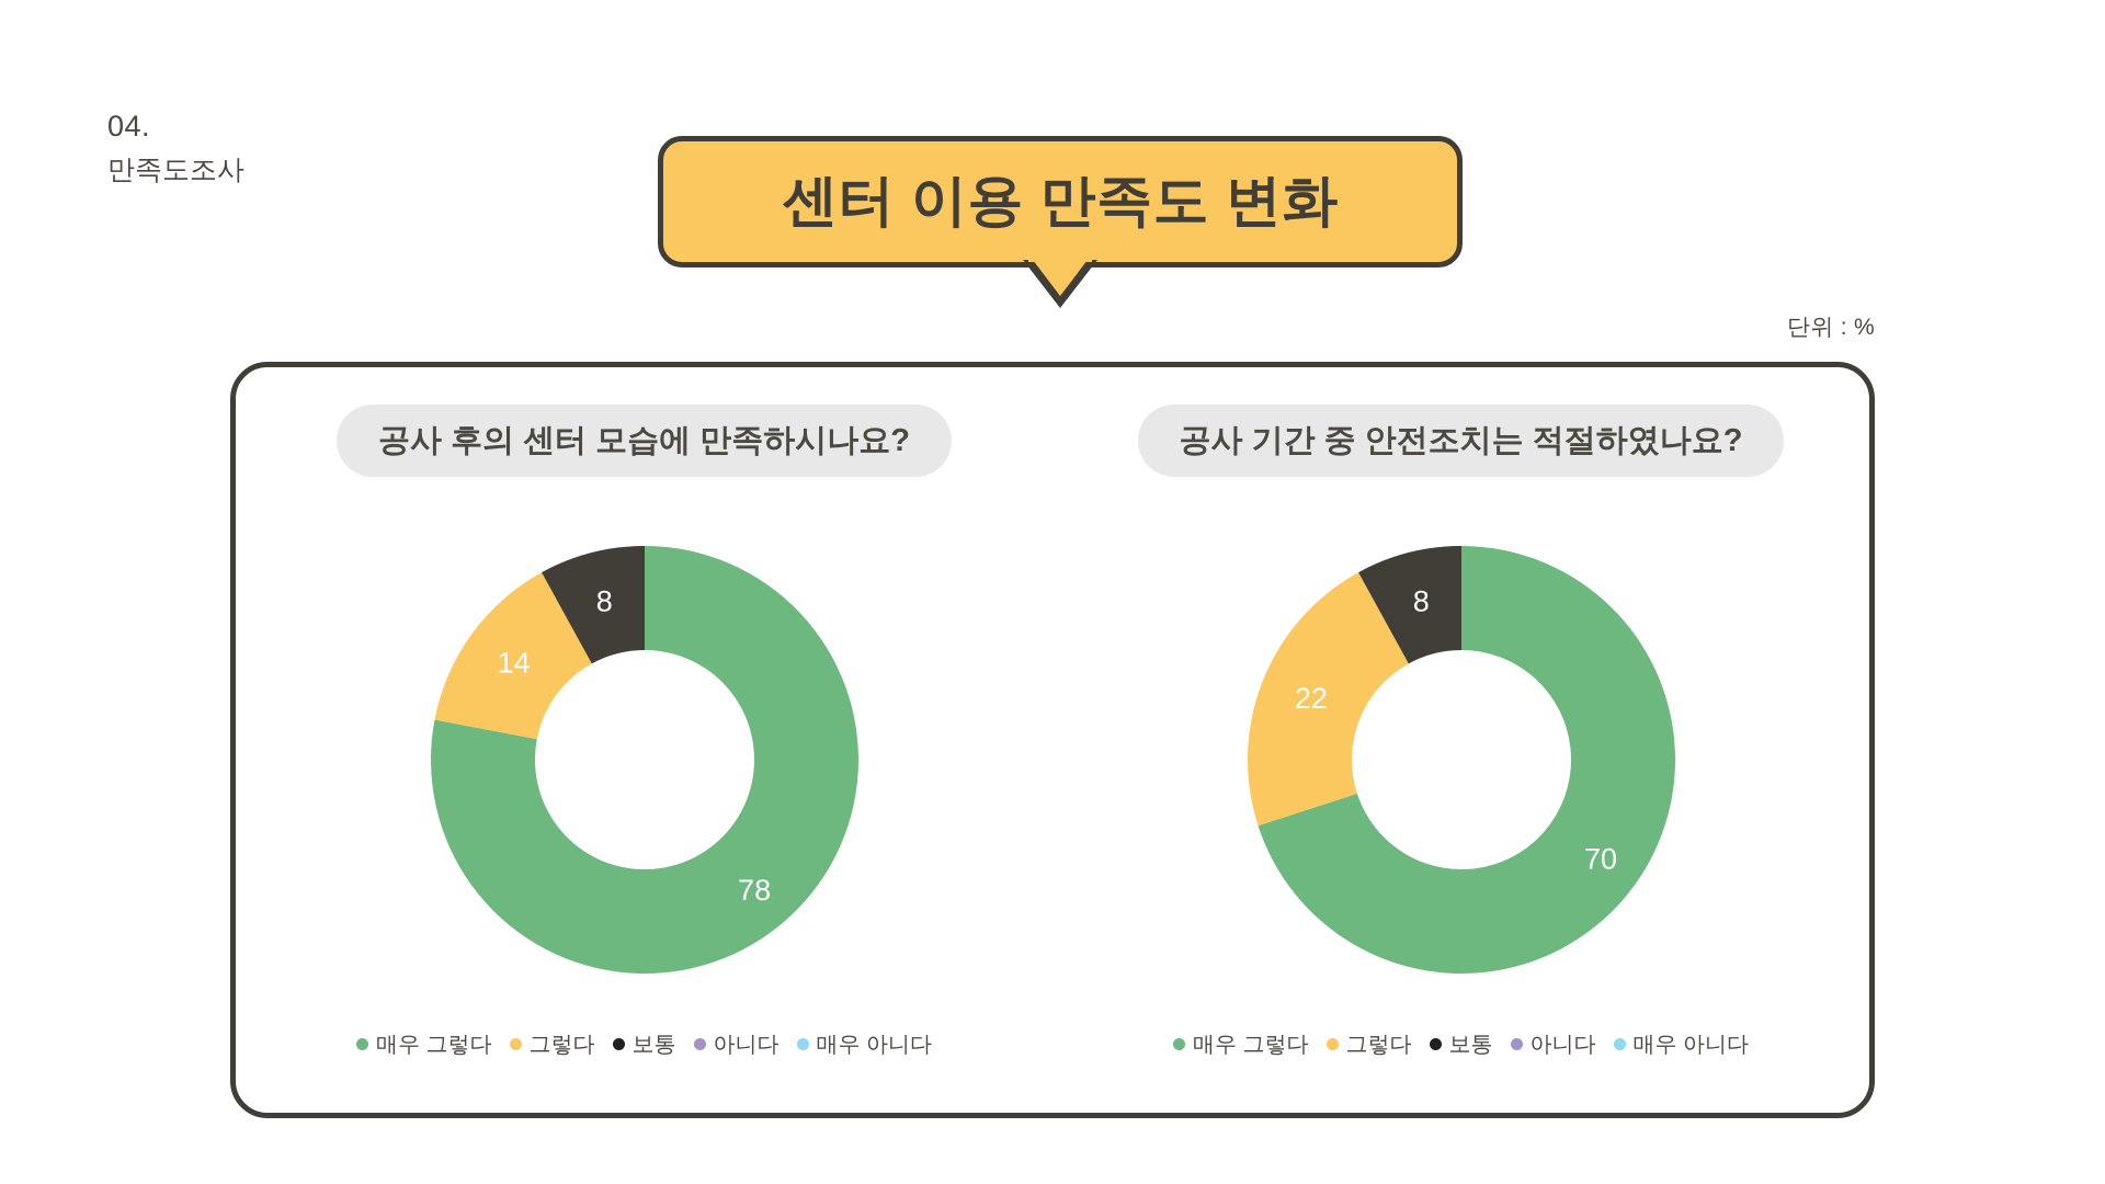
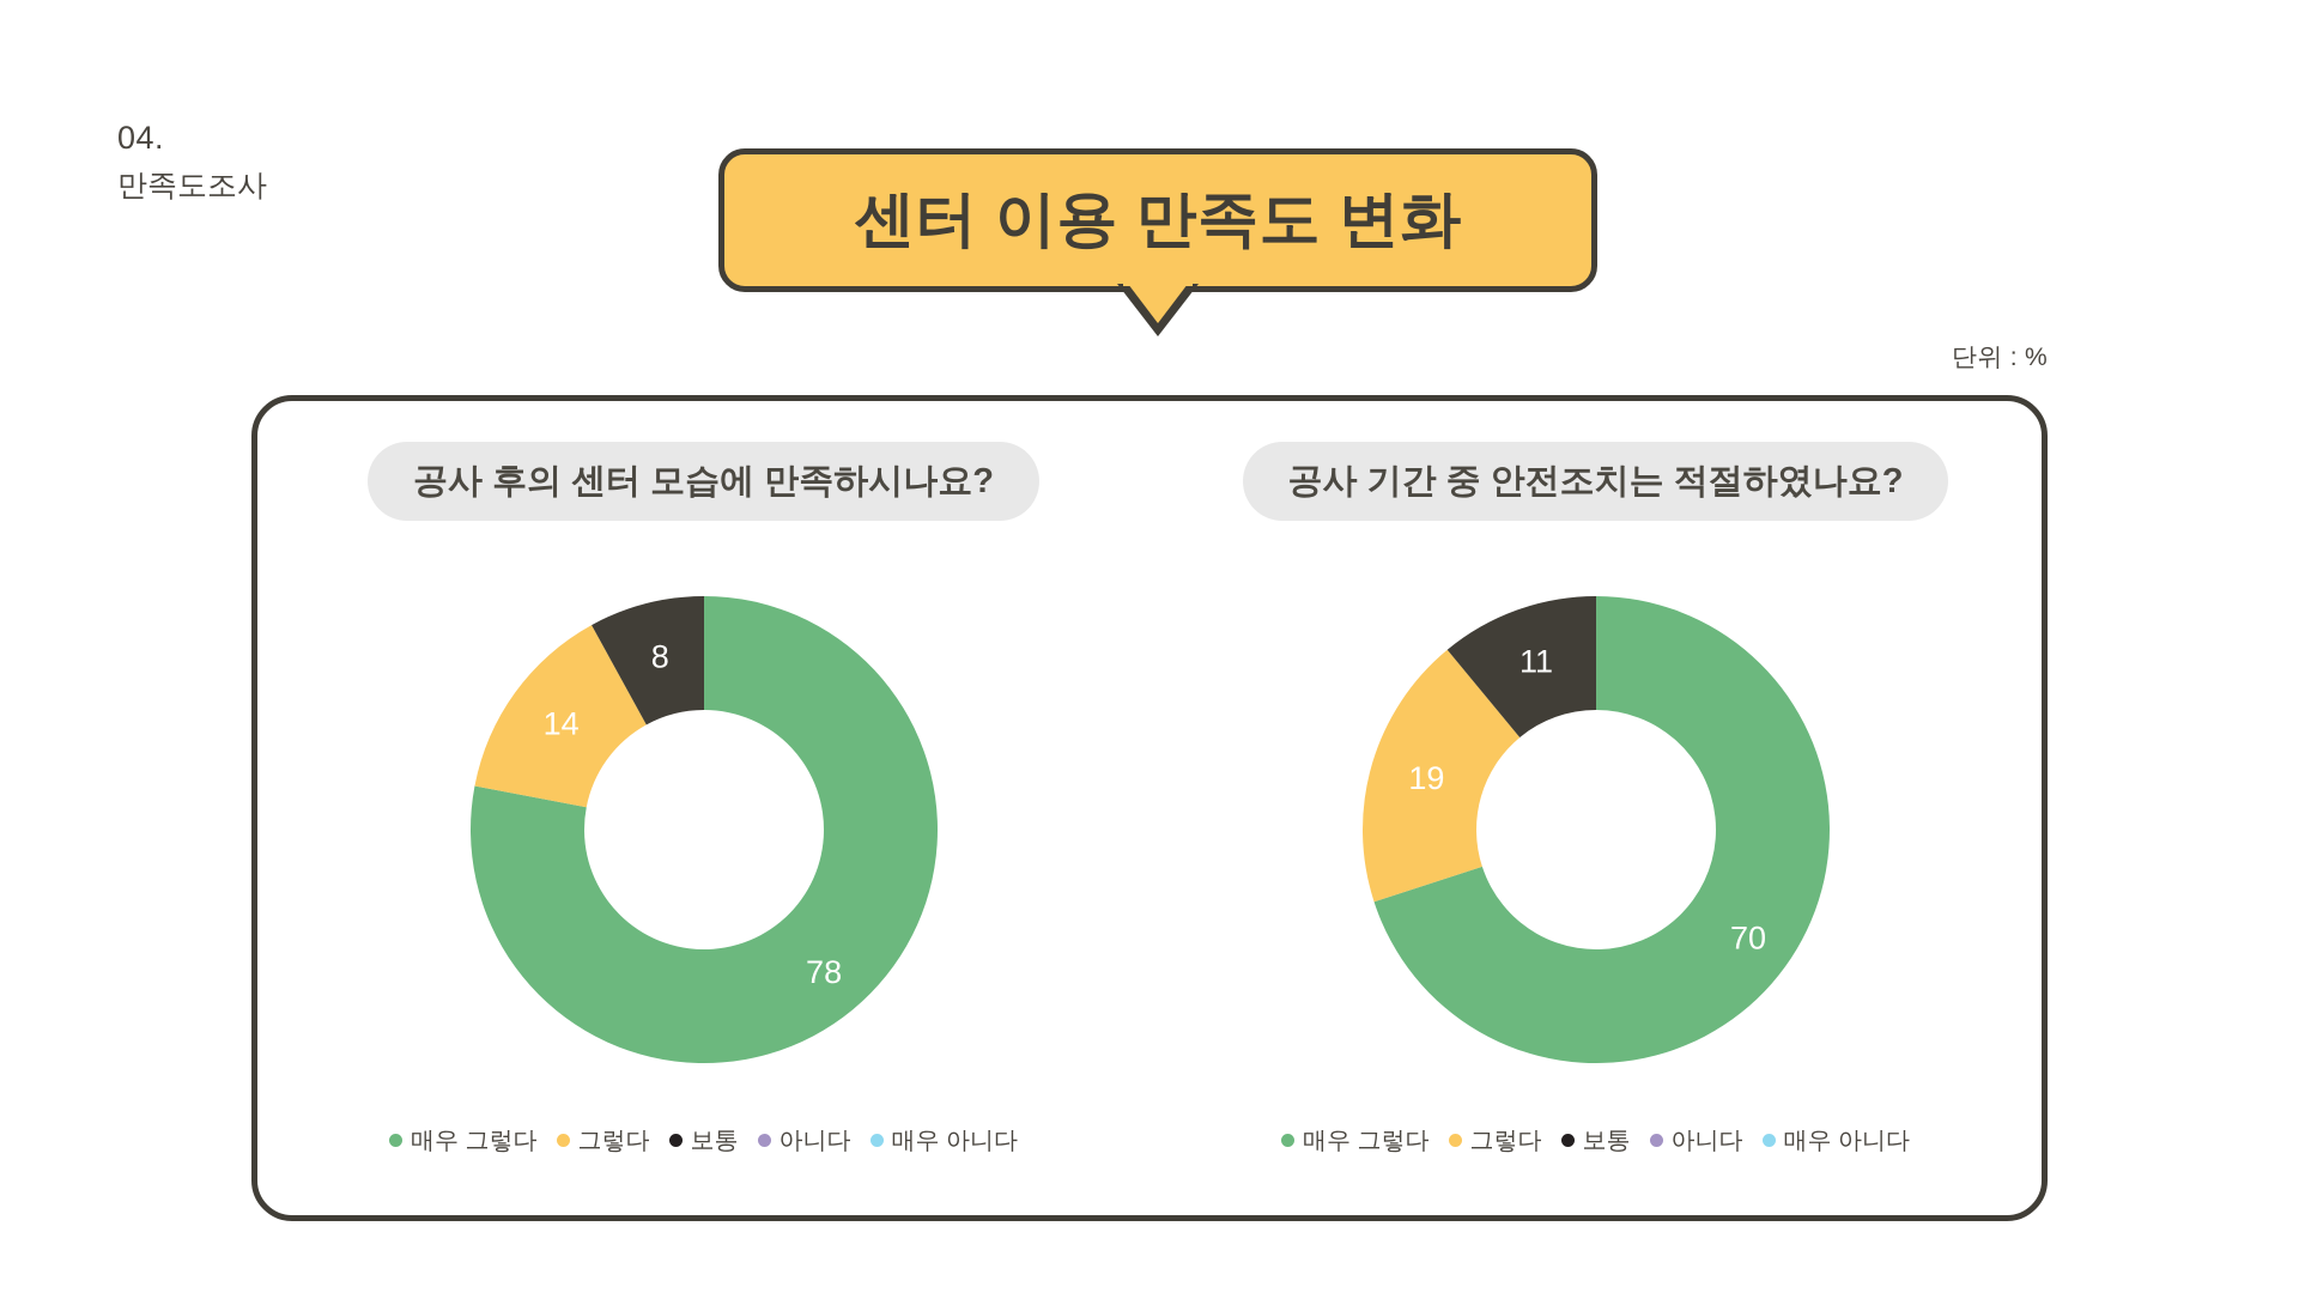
공사 기간 중 안전조치는 적절하였나요?/그렇다: 22 -> 19
공사 기간 중 안전조치는 적절하였나요?/보통: 8 -> 11
